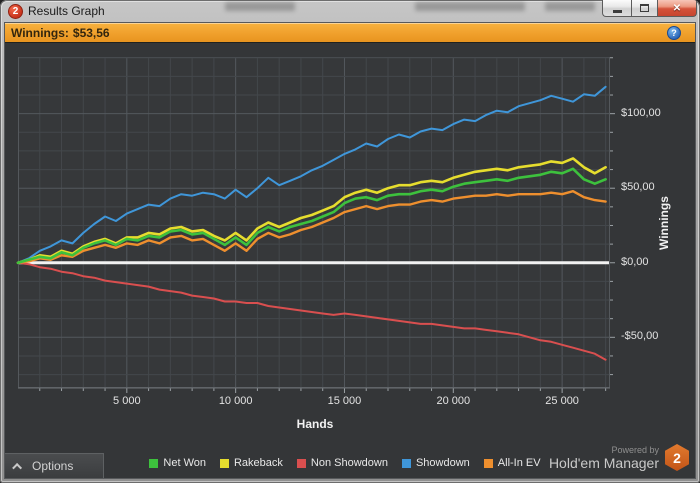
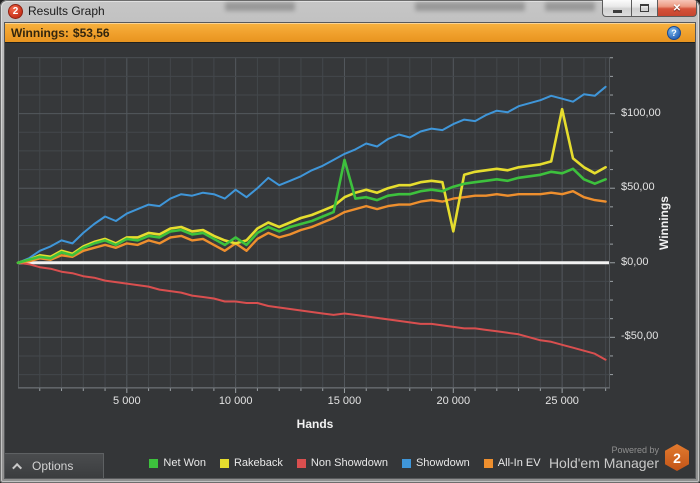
Rakeback/10000: $20 -> $13
Net Won/15000: $40 -> $69
Rakeback/20000: $57 -> $21
Rakeback/25000: $67 -> $103
